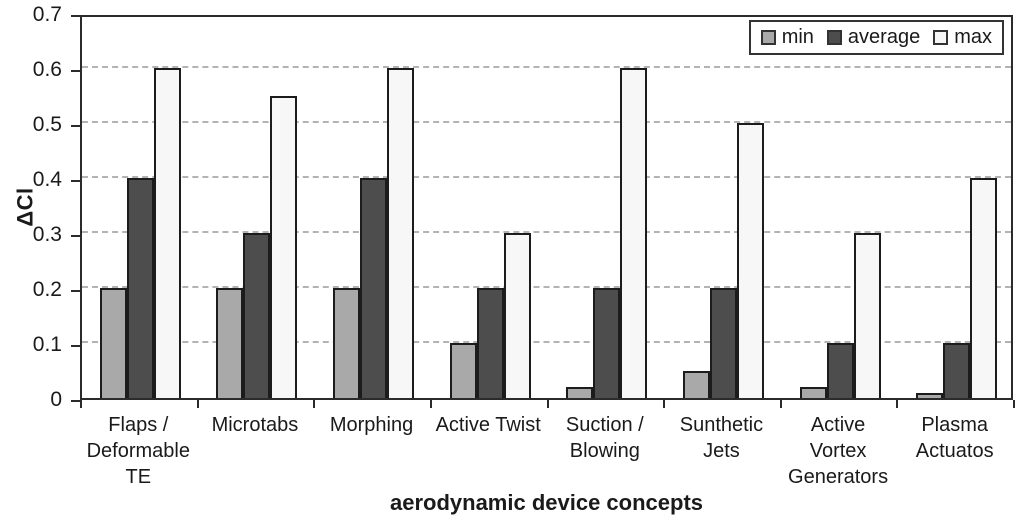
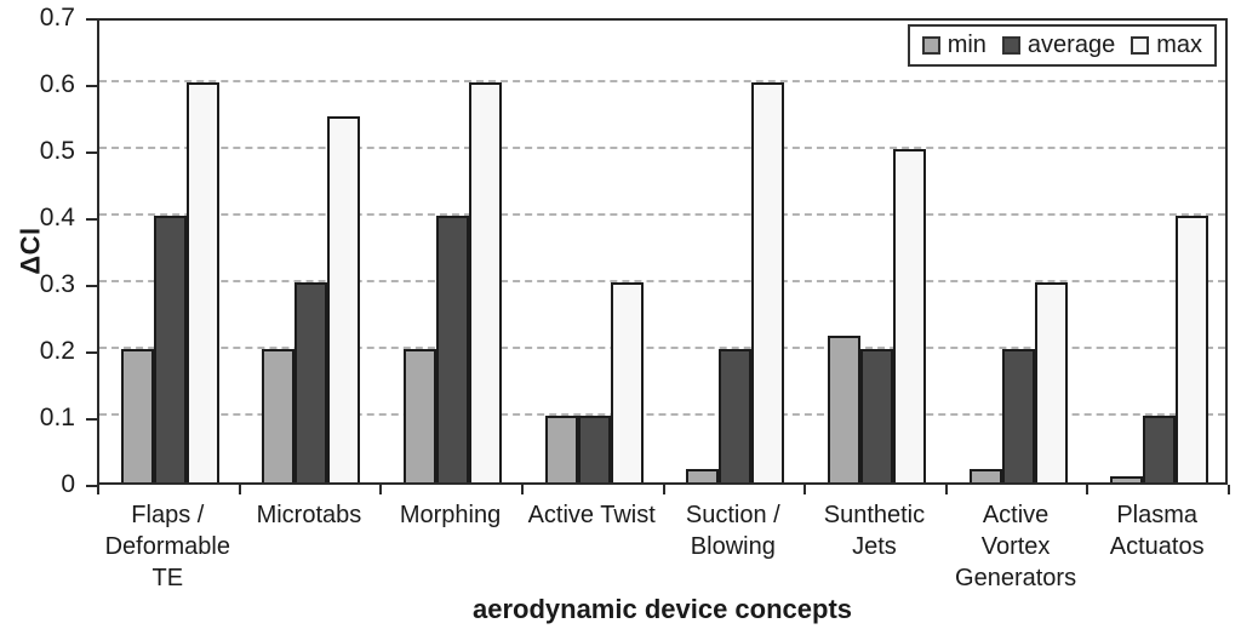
average/Active Twist: 0.2 -> 0.1
min/Sunthetic Jets: 0.05 -> 0.22
average/Active Vortex Generators: 0.1 -> 0.2
